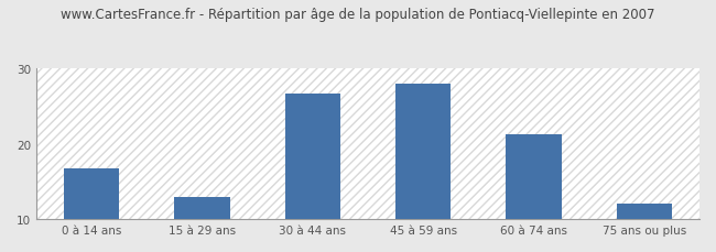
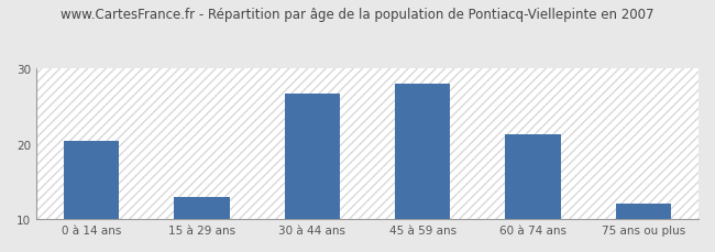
0 à 14 ans: 16.7 -> 20.4
